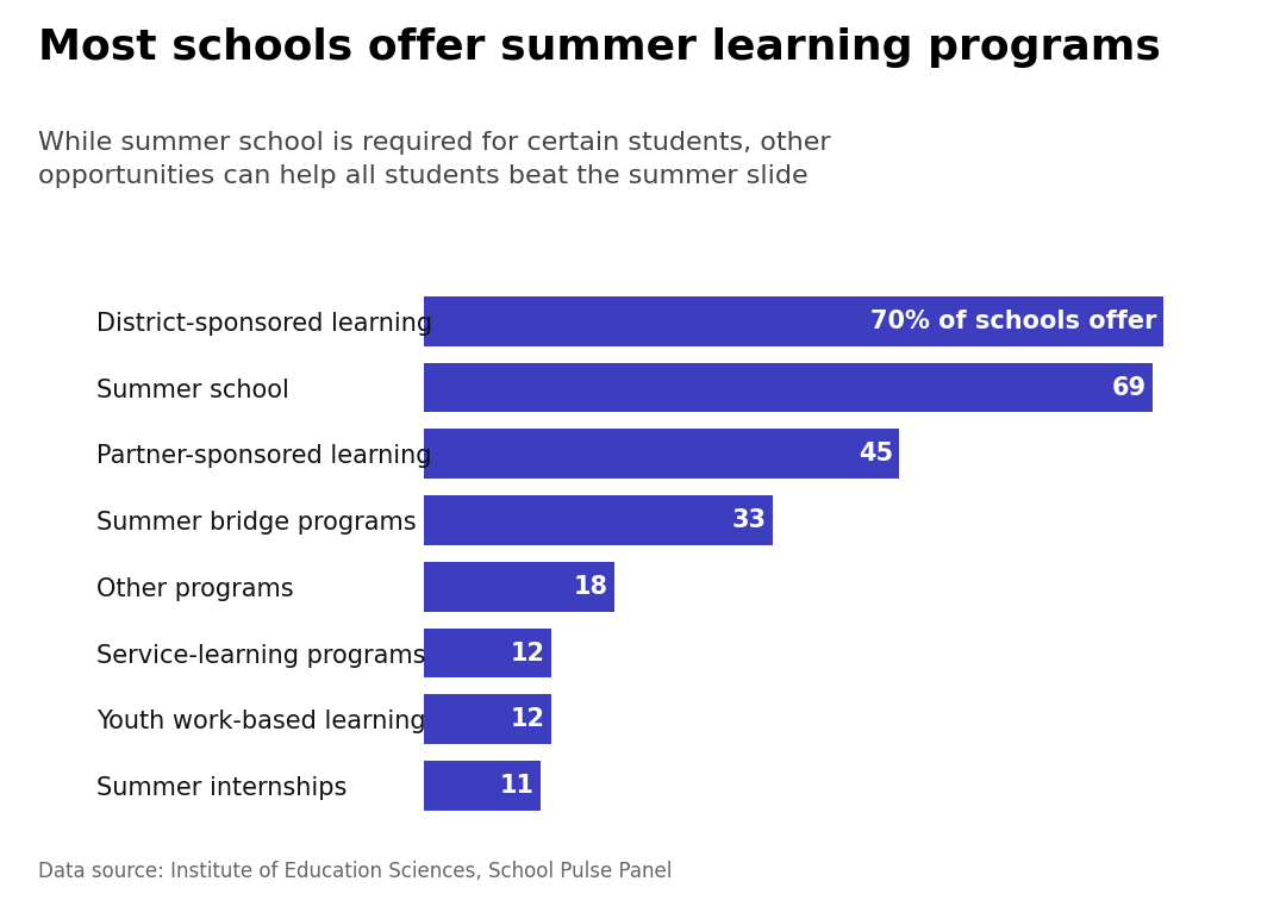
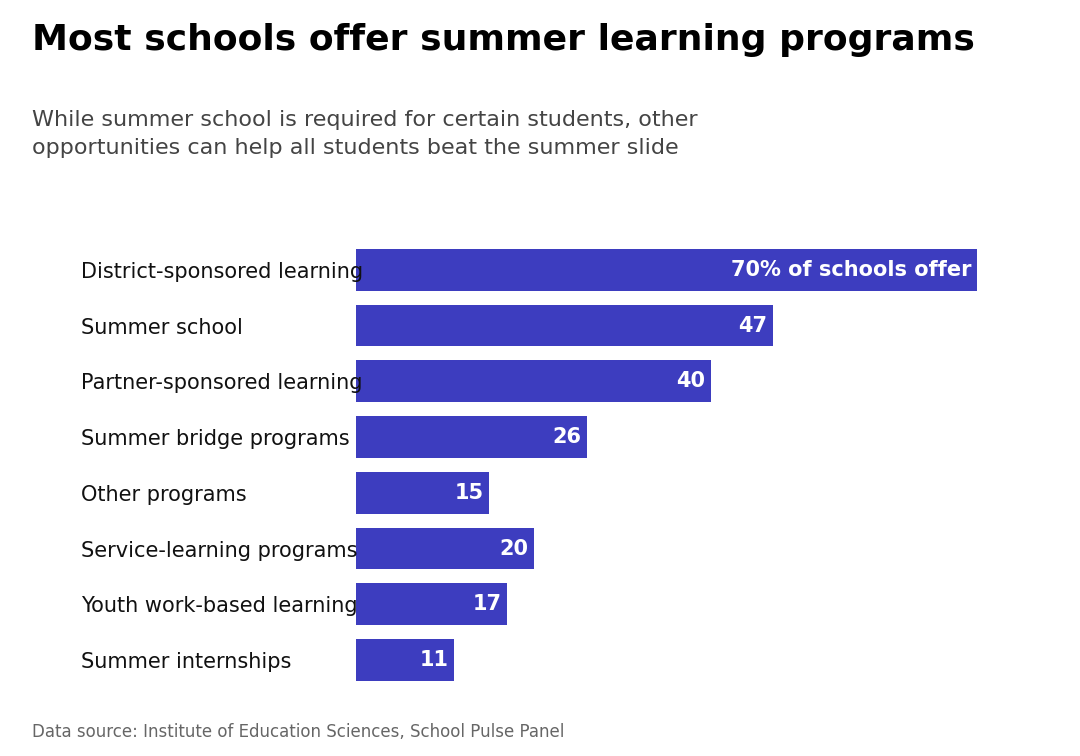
Summer school: 69 -> 47
Partner-sponsored learning: 45 -> 40
Summer bridge programs: 33 -> 26
Other programs: 18 -> 15
Service-learning programs: 12 -> 20
Youth work-based learning: 12 -> 17
